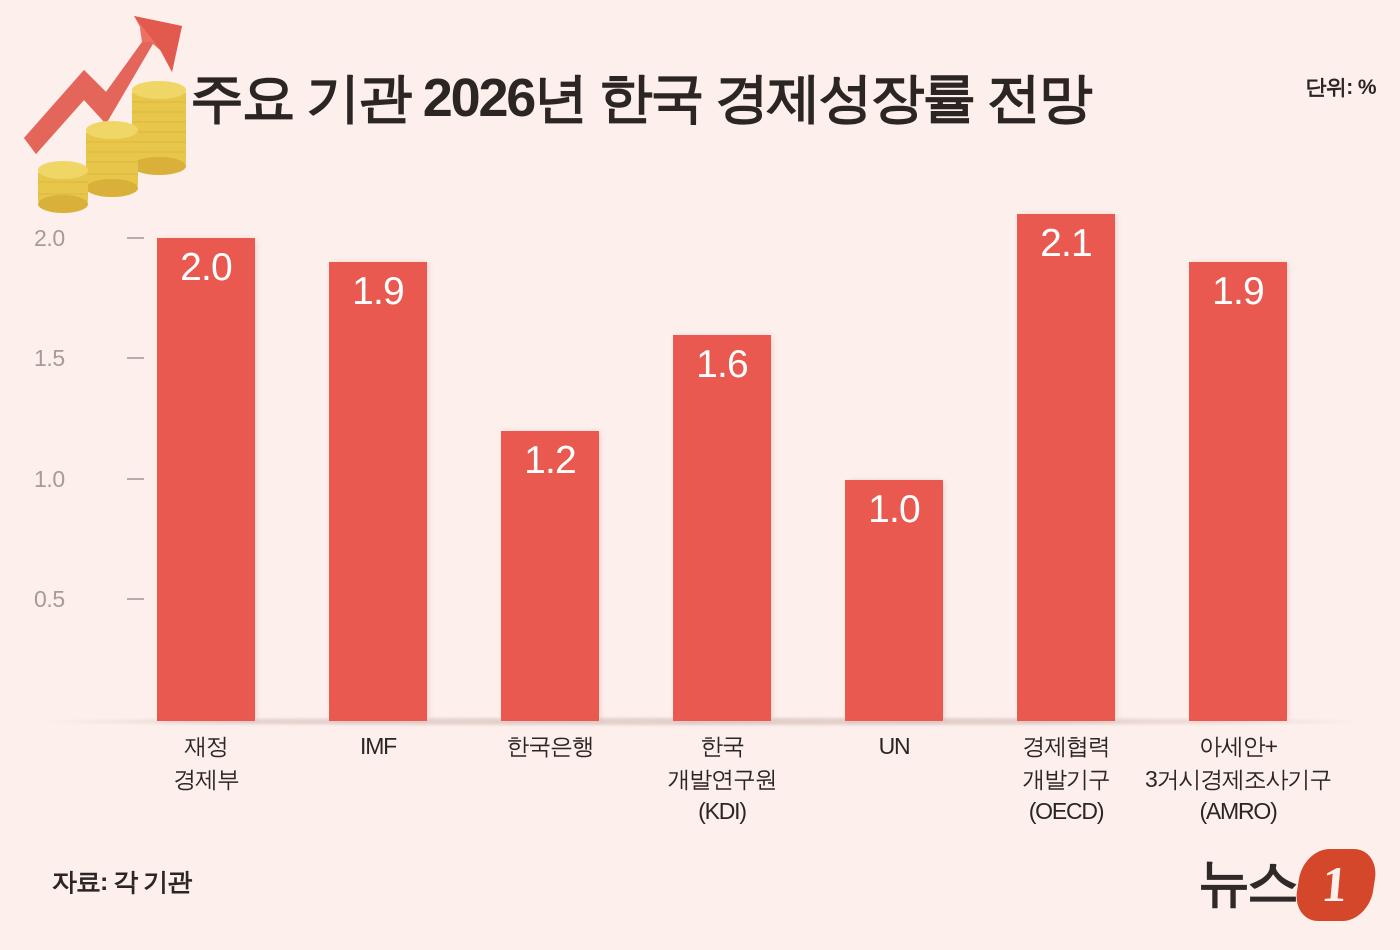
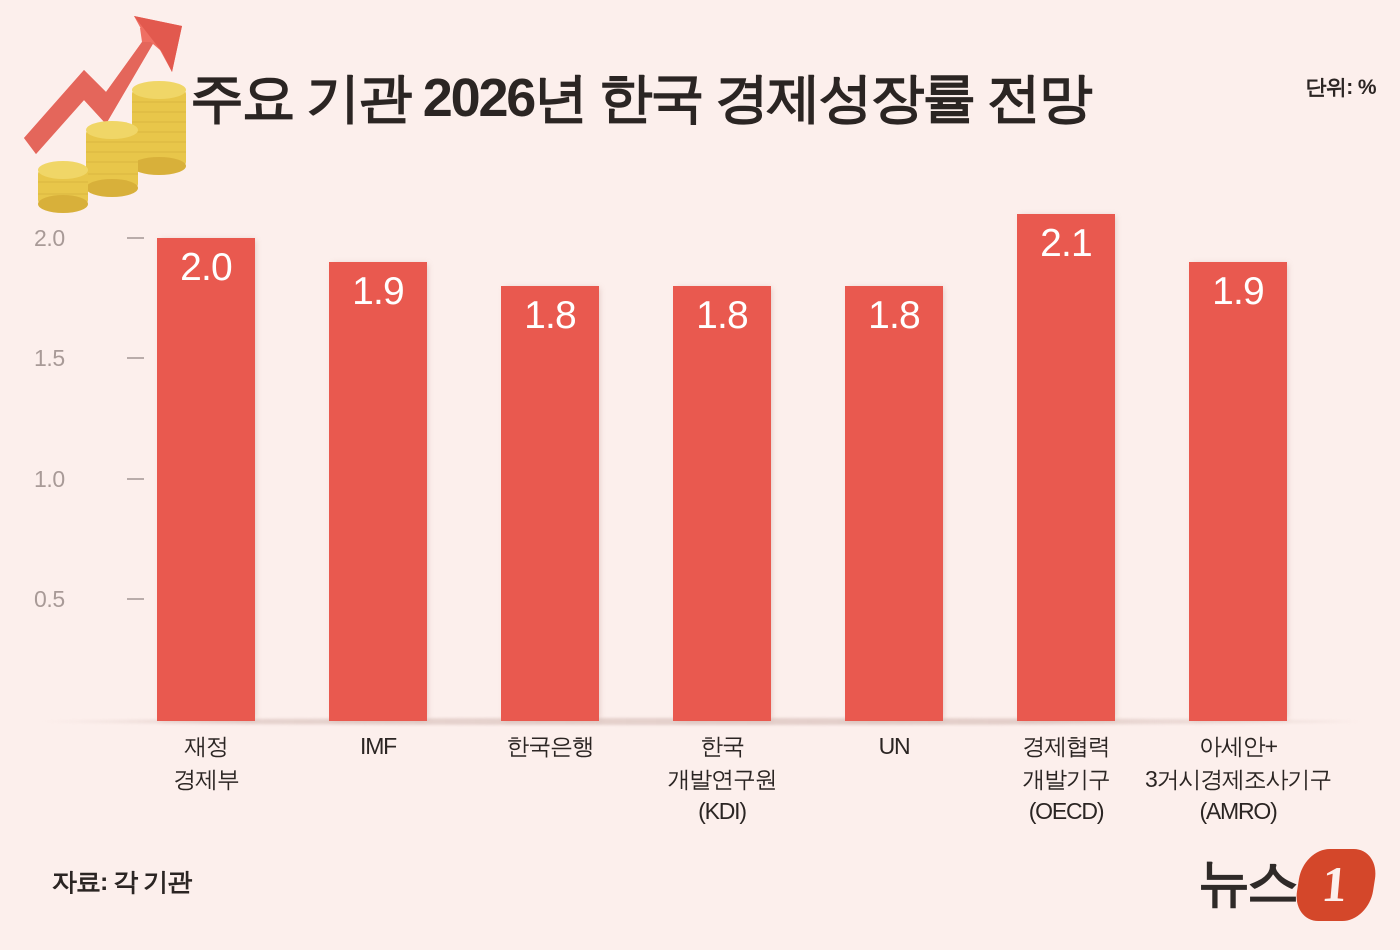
한국은행: 1.2 -> 1.8
한국 개발연구원 (KDI): 1.6 -> 1.8
UN: 1.0 -> 1.8
